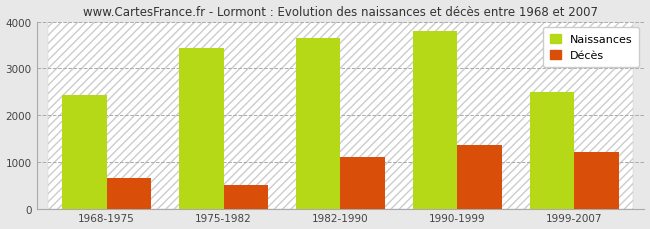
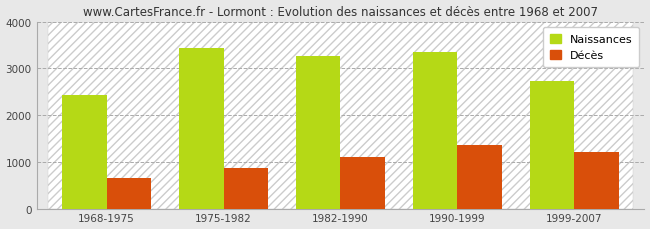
Décès/1975-1982: 500 -> 870
Naissances/1982-1990: 3650 -> 3260
Naissances/1990-1999: 3800 -> 3340
Naissances/1999-2007: 2500 -> 2730
